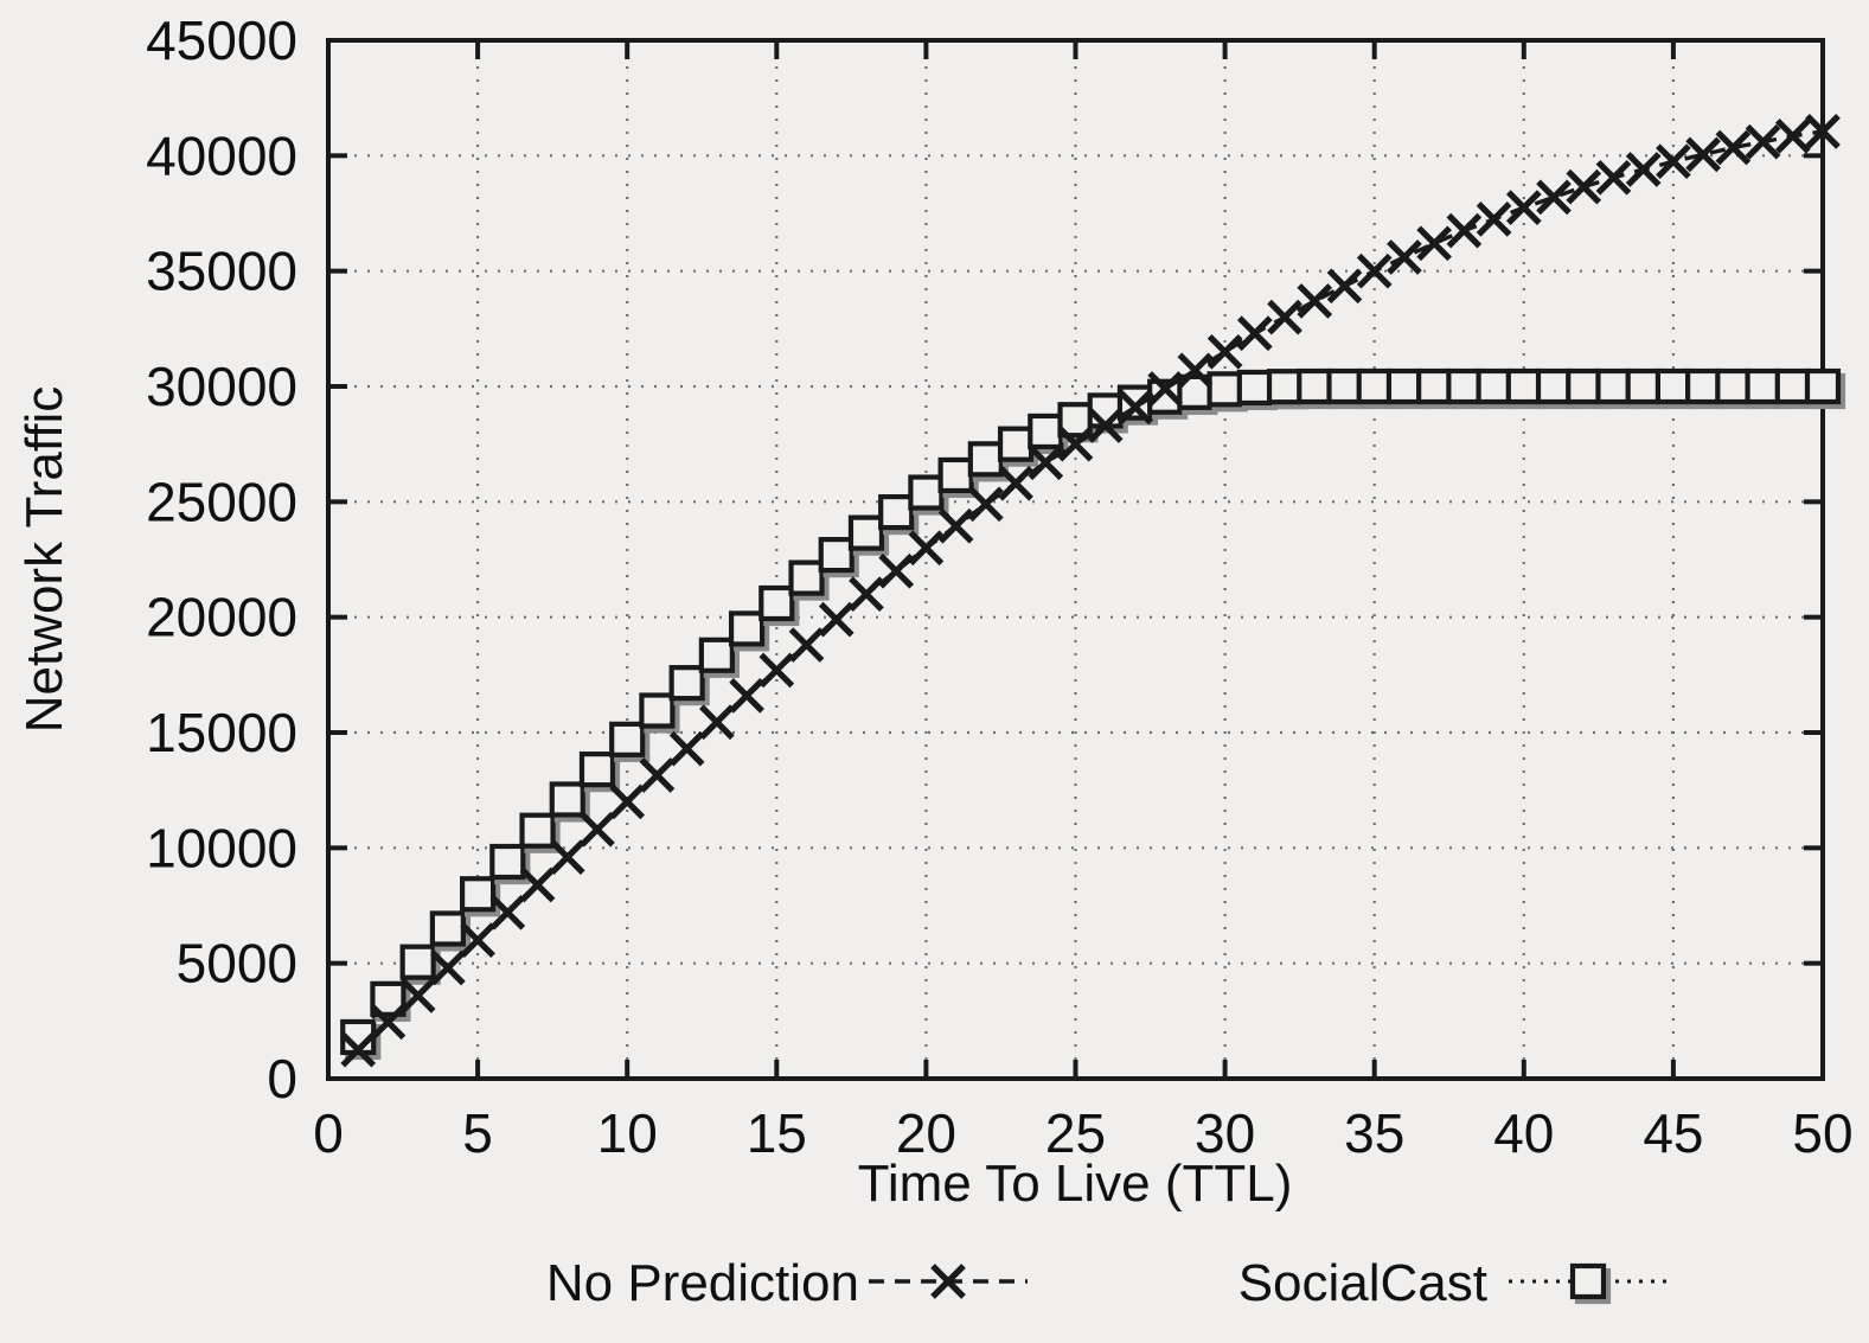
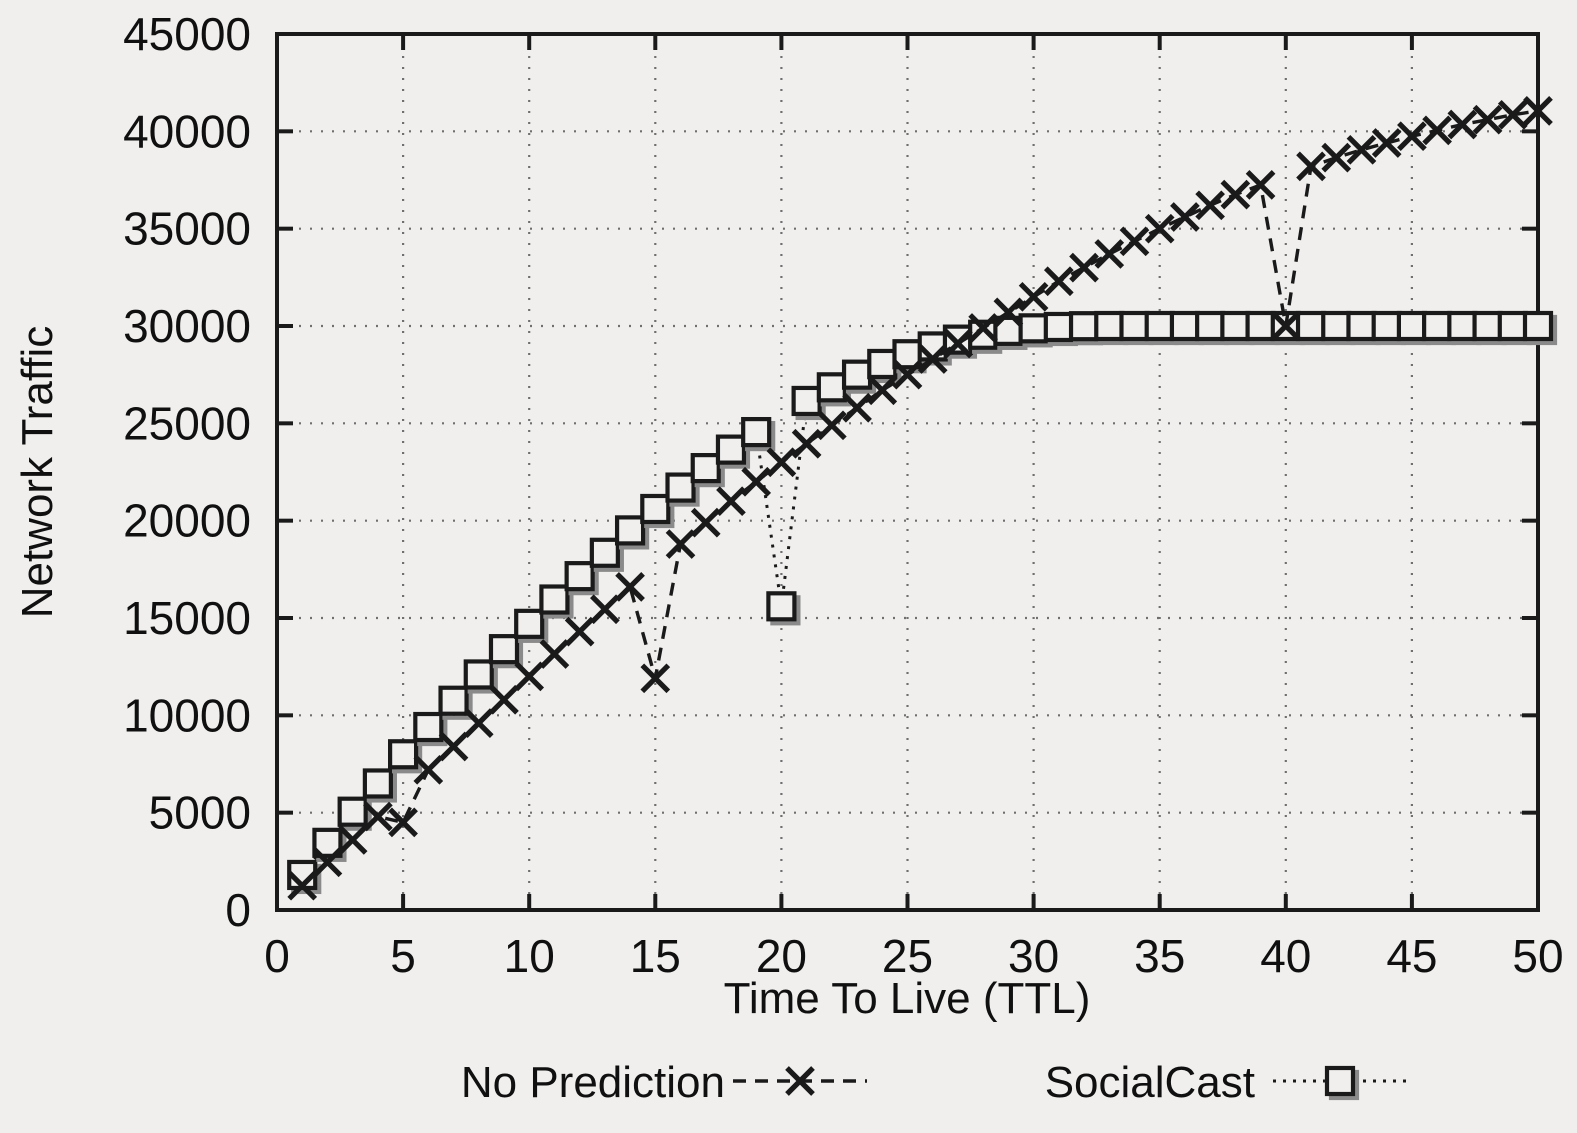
No Prediction/5: 6000 -> 4500
No Prediction/15: 17700 -> 11900
SocialCast/20: 25400 -> 15600
No Prediction/40: 37800 -> 30000
